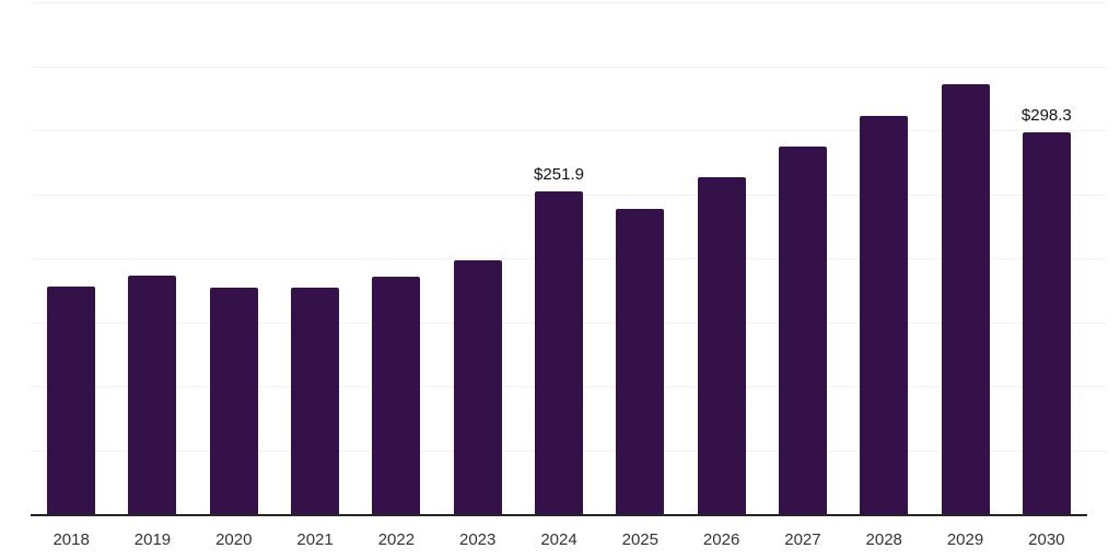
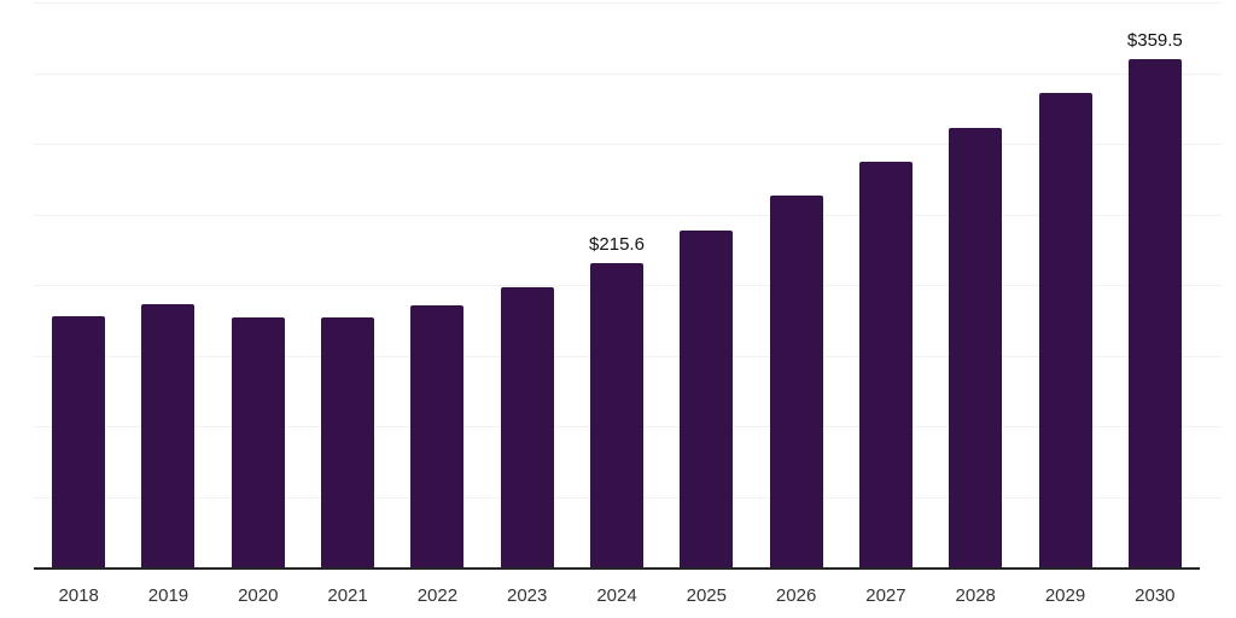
2024: $251.9 -> $215.6
2030: $298.3 -> $359.5
